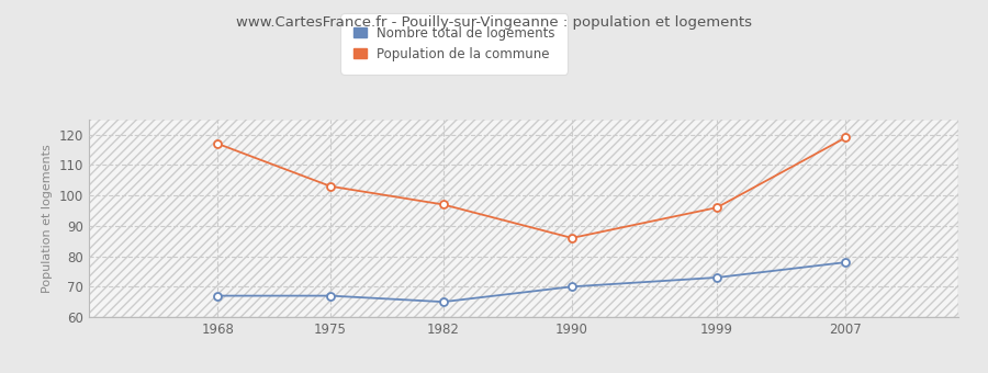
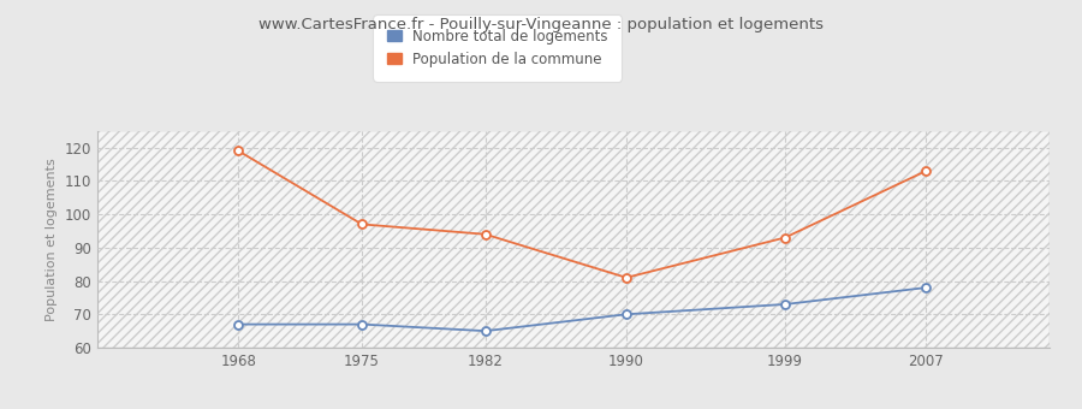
Population de la commune/1968: 117 -> 119
Population de la commune/1975: 103 -> 97
Population de la commune/1982: 97 -> 94
Population de la commune/1990: 86 -> 81
Population de la commune/1999: 96 -> 93
Population de la commune/2007: 119 -> 113
